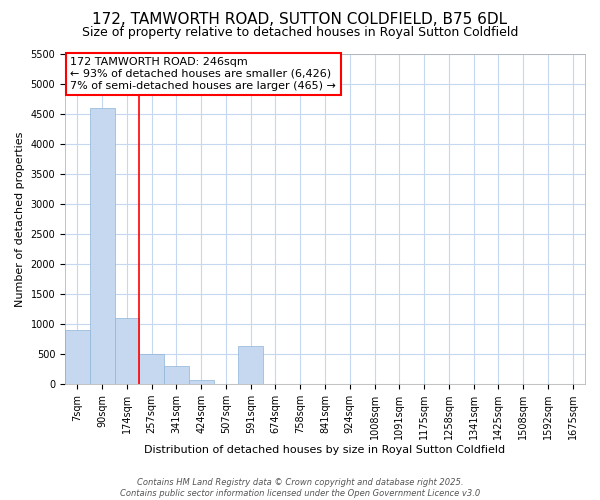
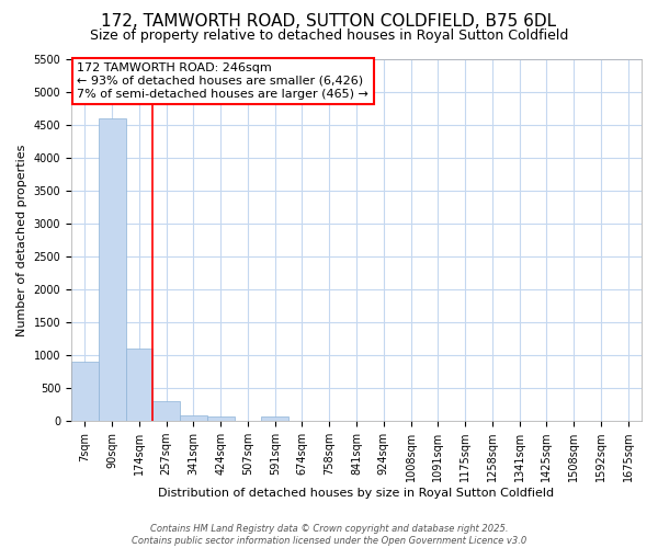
257sqm: 500 -> 300
341sqm: 300 -> 90
591sqm: 640 -> 60
